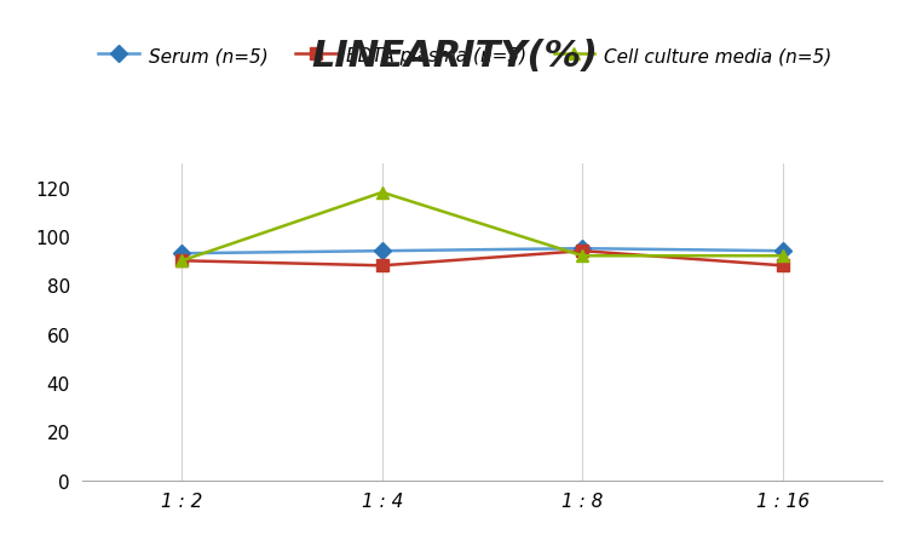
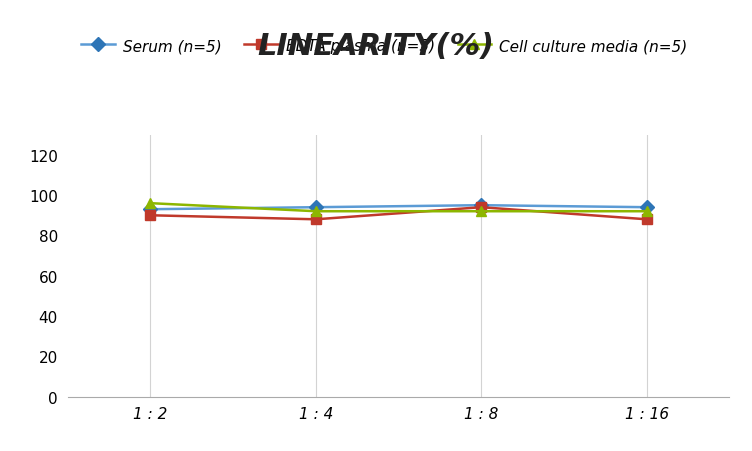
Cell culture media (n=5)/1 : 2: 90 -> 96
Cell culture media (n=5)/1 : 4: 118 -> 92
